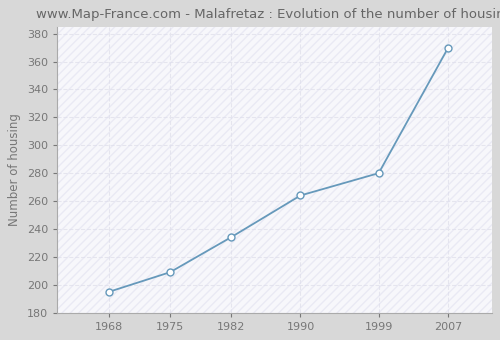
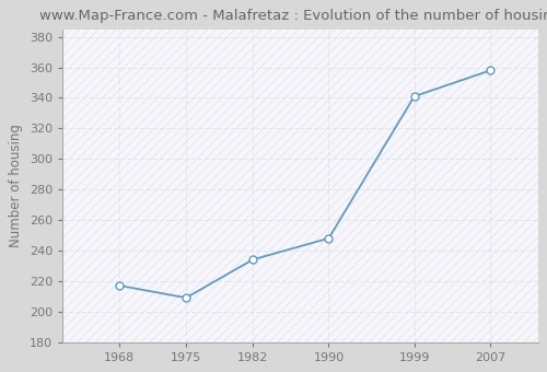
1968: 195 -> 217
1990: 264 -> 248
1999: 280 -> 341
2007: 370 -> 358
